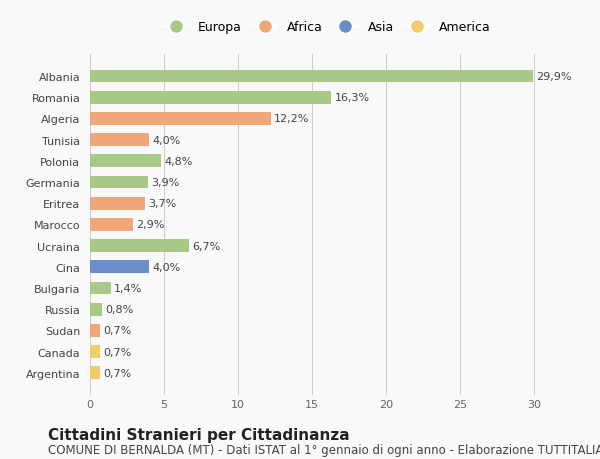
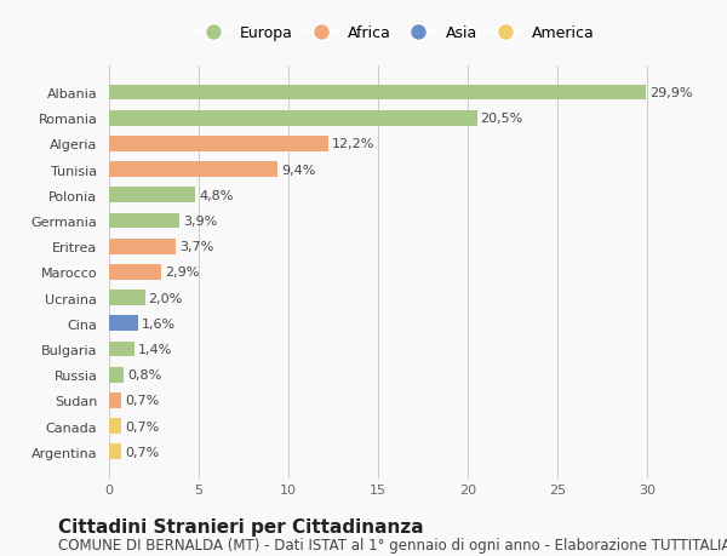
Romania: 16,3% -> 20,5%
Tunisia: 4,0% -> 9,4%
Ucraina: 6,7% -> 2,0%
Cina: 4,0% -> 1,6%
